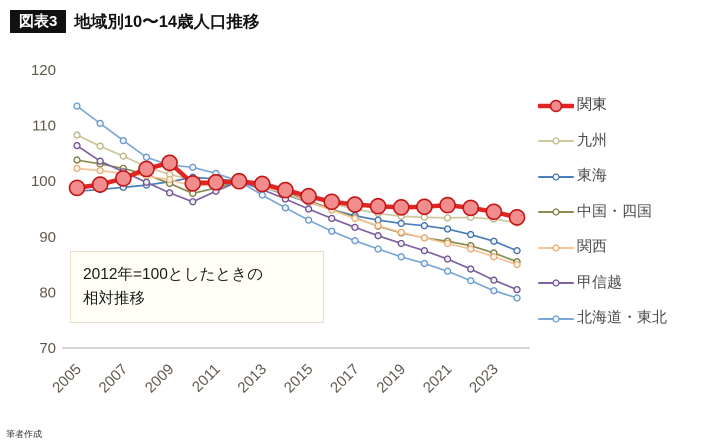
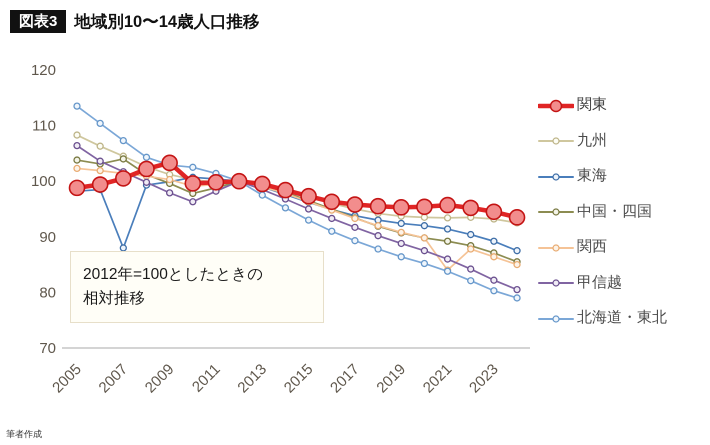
東海/2007: 99 -> 88
中国・四国/2007: 102 -> 104
関西/2021: 89 -> 84
